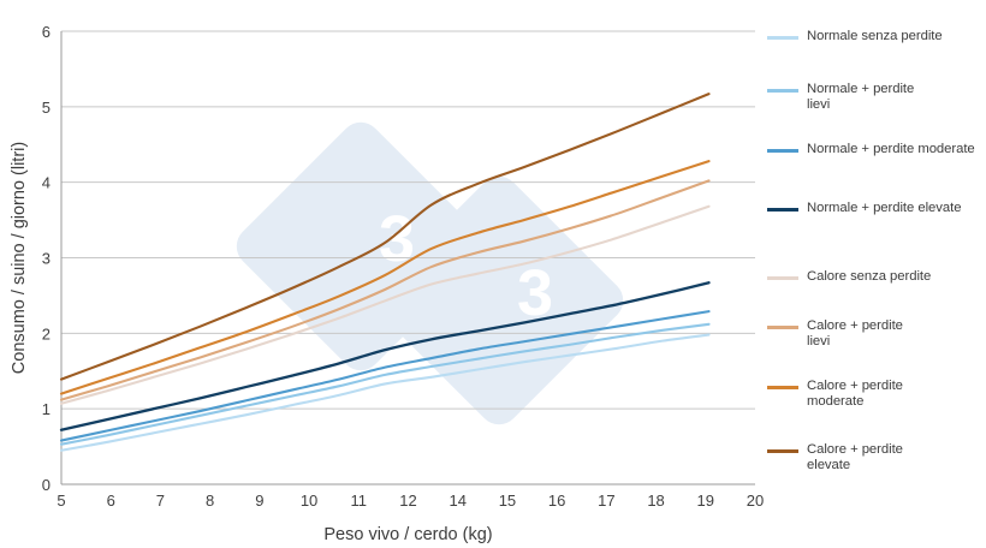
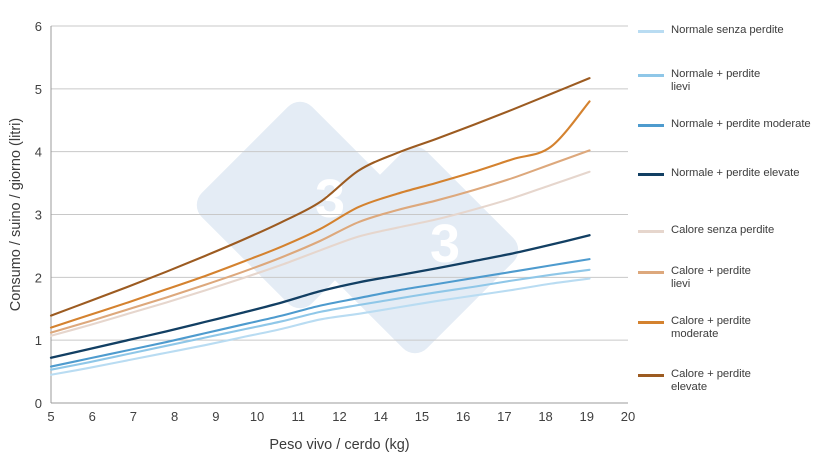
Calore + perdite moderate/19: 4.3 -> 4.8
